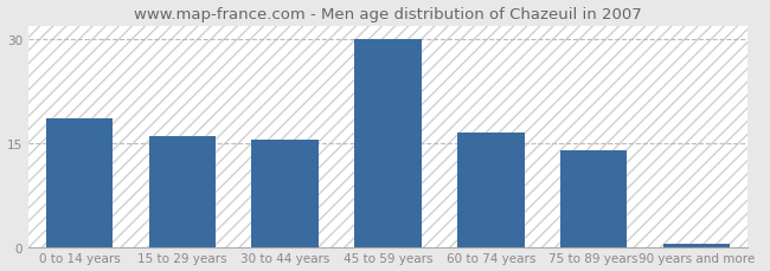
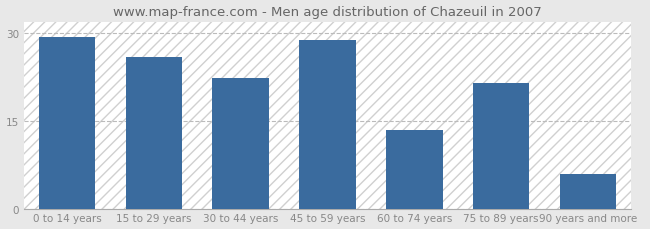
0 to 14 years: 18.5 -> 29.4
15 to 29 years: 16.0 -> 26.0
30 to 44 years: 15.5 -> 22.4
45 to 59 years: 30.0 -> 28.8
60 to 74 years: 16.5 -> 13.4
75 to 89 years: 14.0 -> 21.4
90 years and more: 0.5 -> 6.0
